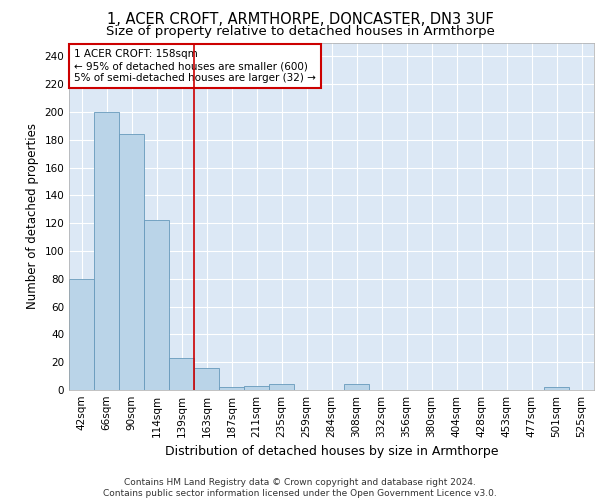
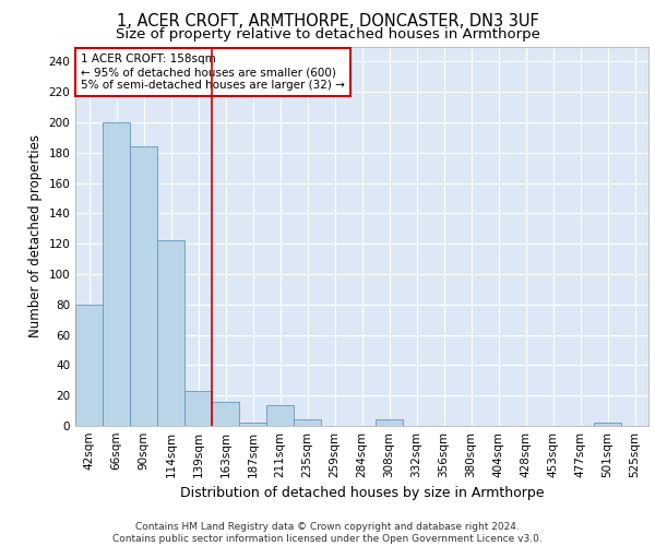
211sqm: 3 -> 14
